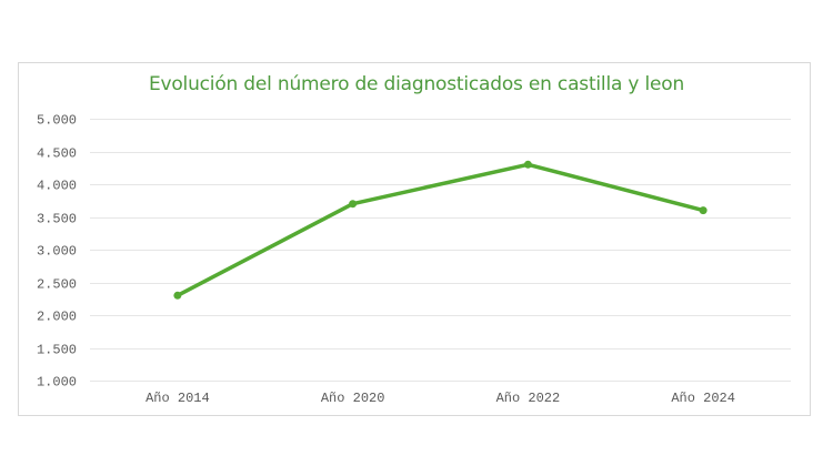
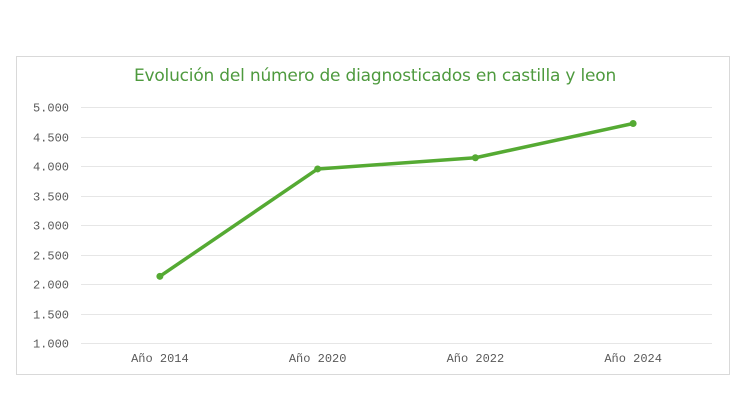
Año 2014: 2300 -> 2100
Año 2020: 3700 -> 4000
Año 2022: 4300 -> 4100
Año 2024: 3600 -> 4700
